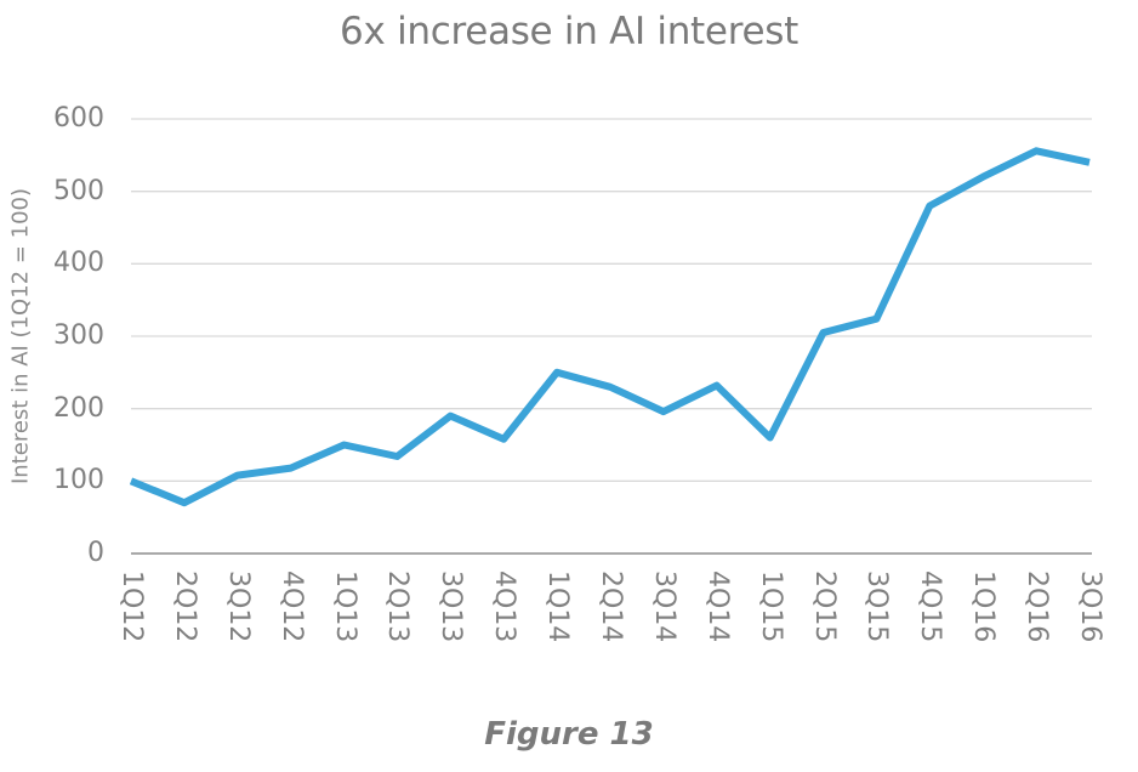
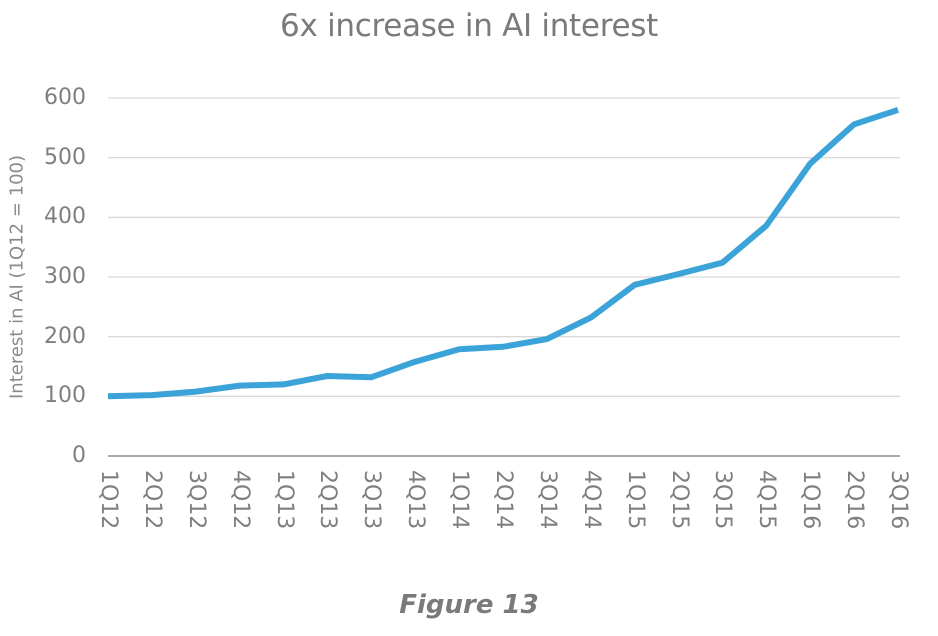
2Q12: 70 -> 100
1Q13: 150 -> 120
3Q13: 190 -> 130
1Q14: 250 -> 180
2Q14: 230 -> 180
1Q15: 160 -> 290
4Q15: 480 -> 390
1Q16: 520 -> 490
3Q16: 540 -> 580
